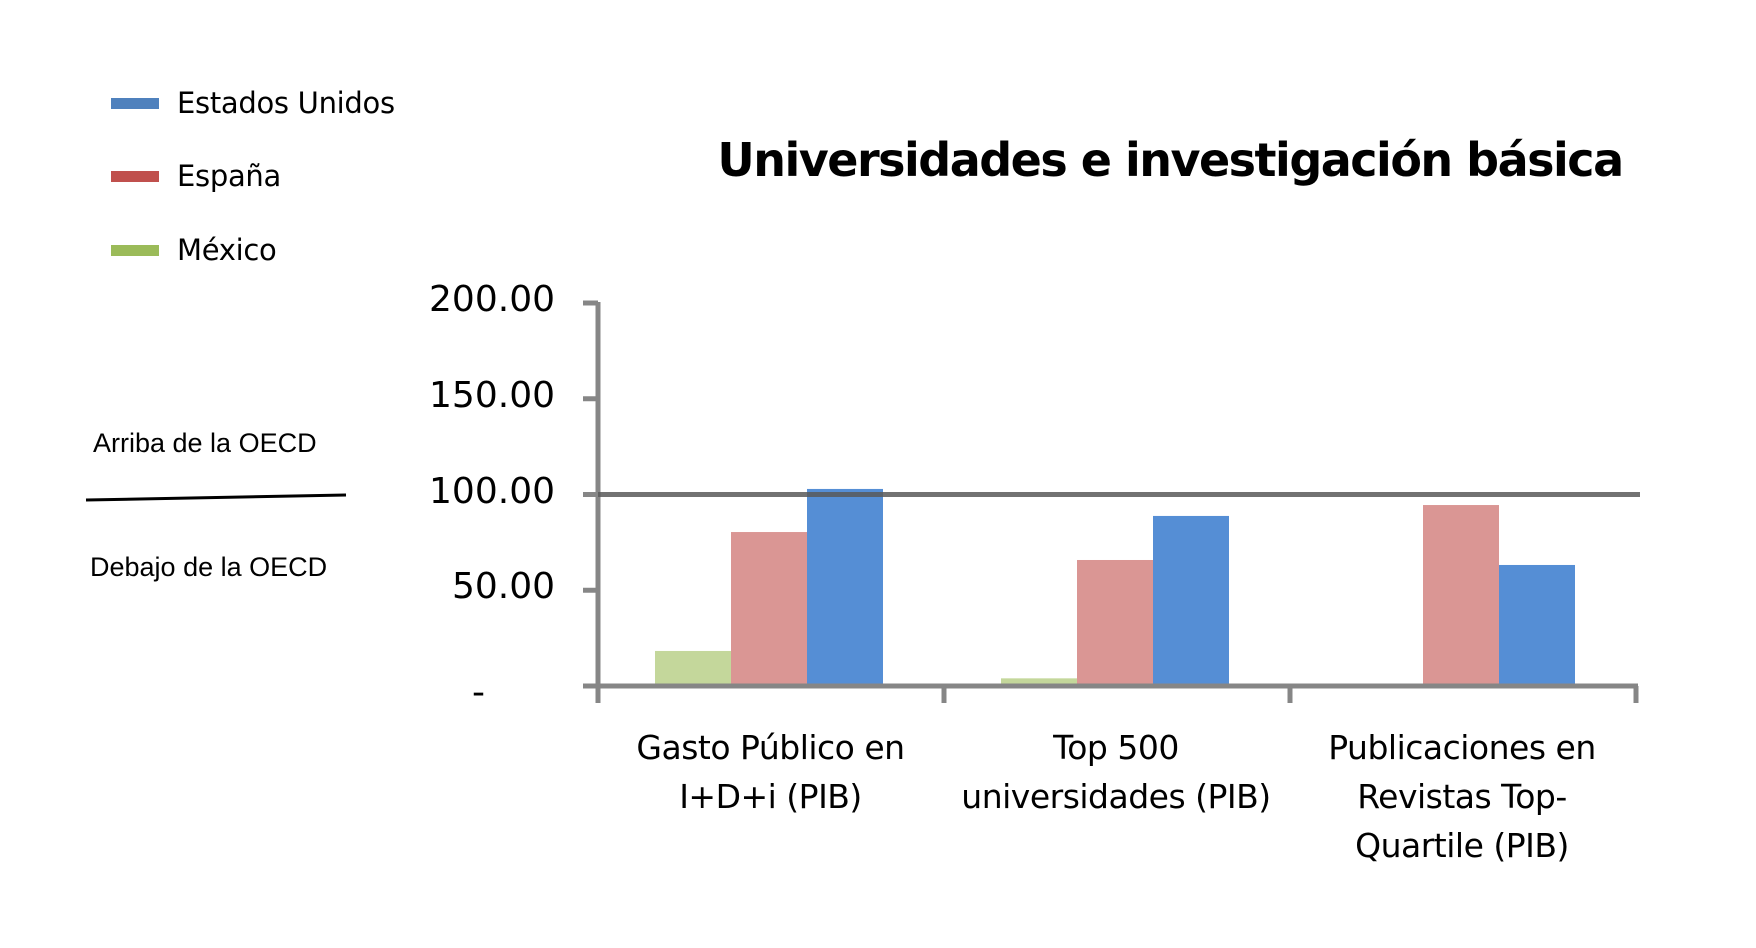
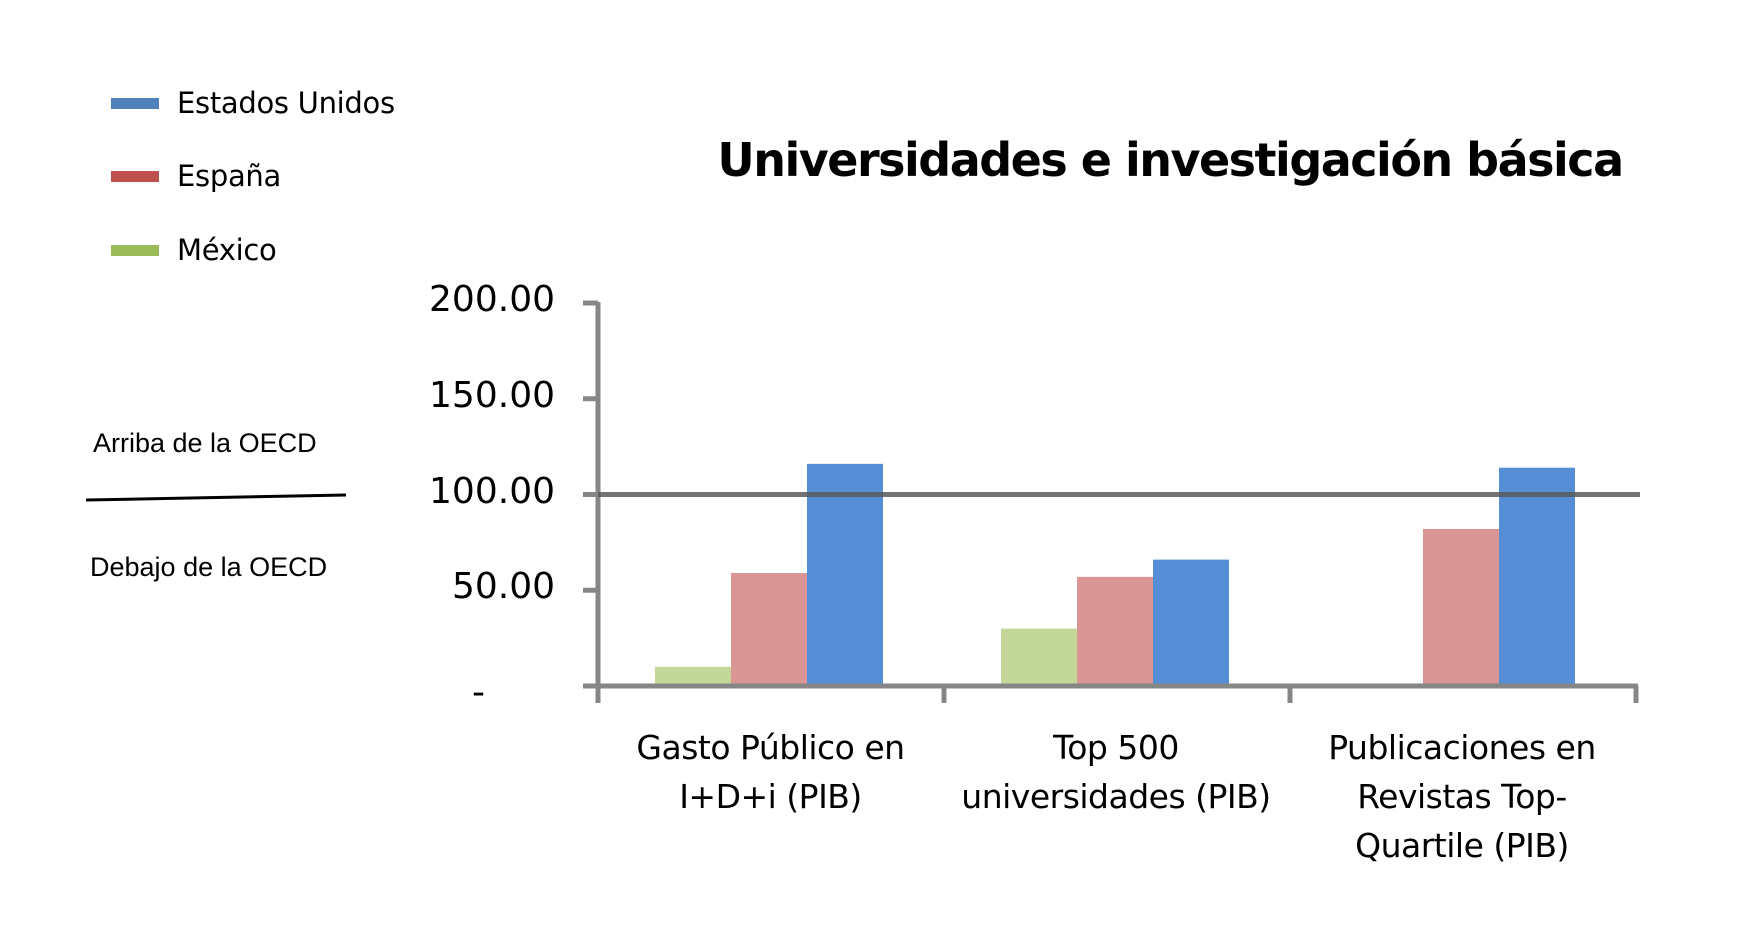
México/Gasto Público en I+D+i (PIB): 18 -> 10
España/Gasto Público en I+D+i (PIB): 80 -> 59
Estados Unidos/Gasto Público en I+D+i (PIB): 103 -> 116
México/Top 500 universidades (PIB): 4 -> 30
España/Top 500 universidades (PIB): 66 -> 57
Estados Unidos/Top 500 universidades (PIB): 89 -> 66
España/Publicaciones en Revistas Top-Quartile (PIB): 94 -> 82
Estados Unidos/Publicaciones en Revistas Top-Quartile (PIB): 63 -> 114
